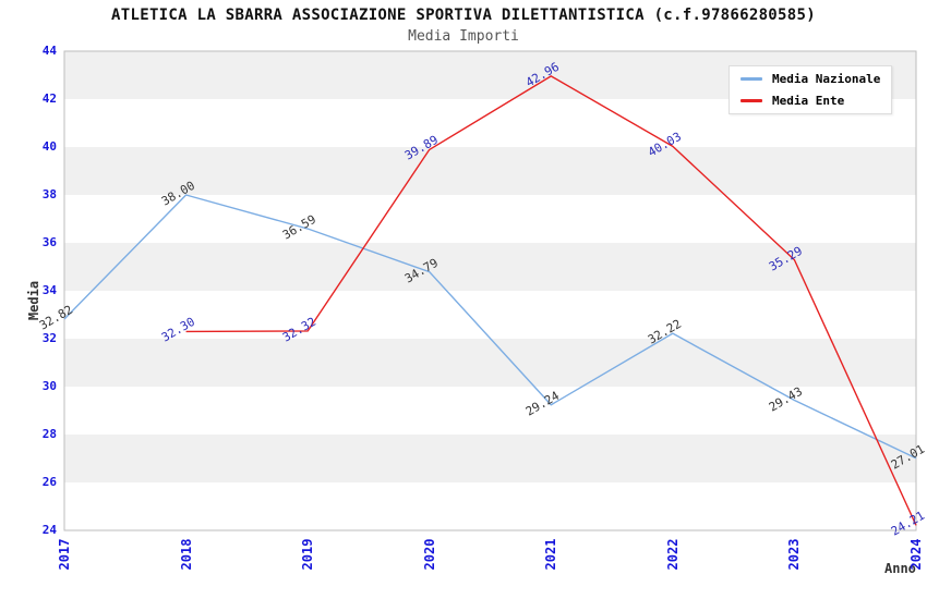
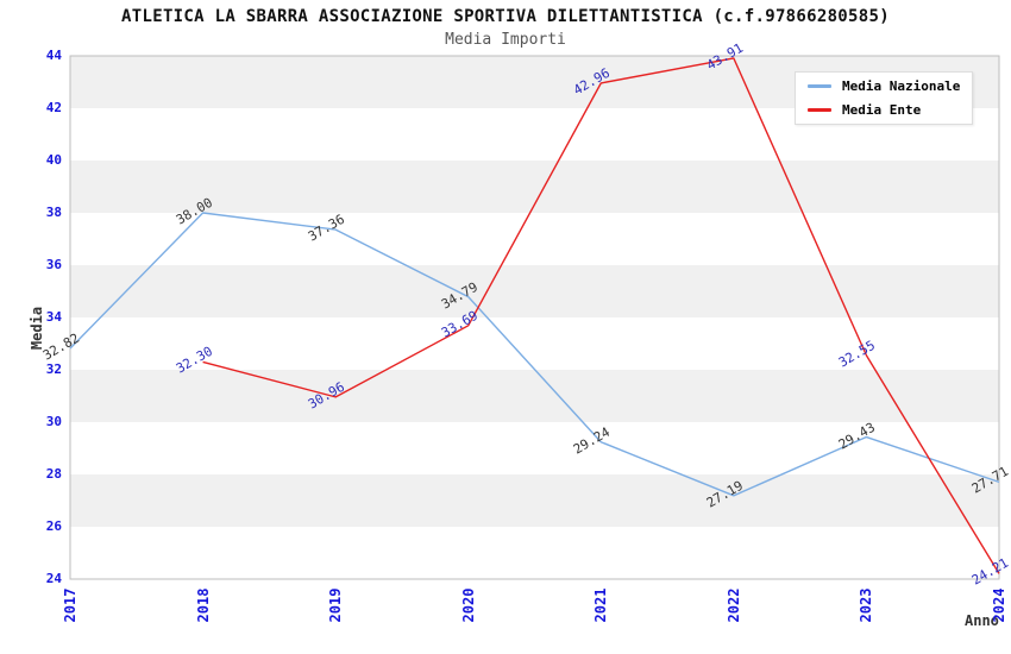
Media Nazionale/2019: 36.59 -> 37.36
Media Ente/2019: 32.32 -> 30.96
Media Ente/2020: 39.89 -> 33.69
Media Nazionale/2022: 32.22 -> 27.19
Media Ente/2022: 40.03 -> 43.91
Media Ente/2023: 35.29 -> 32.55
Media Nazionale/2024: 27.01 -> 27.71
